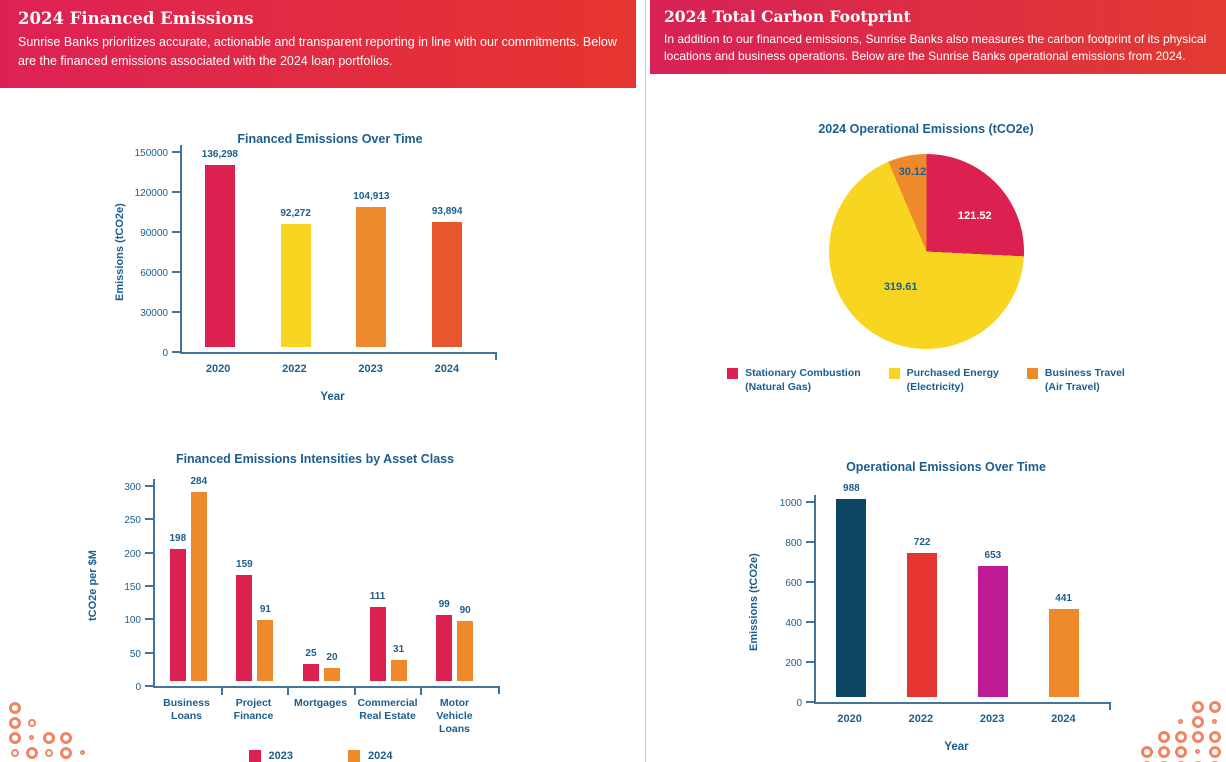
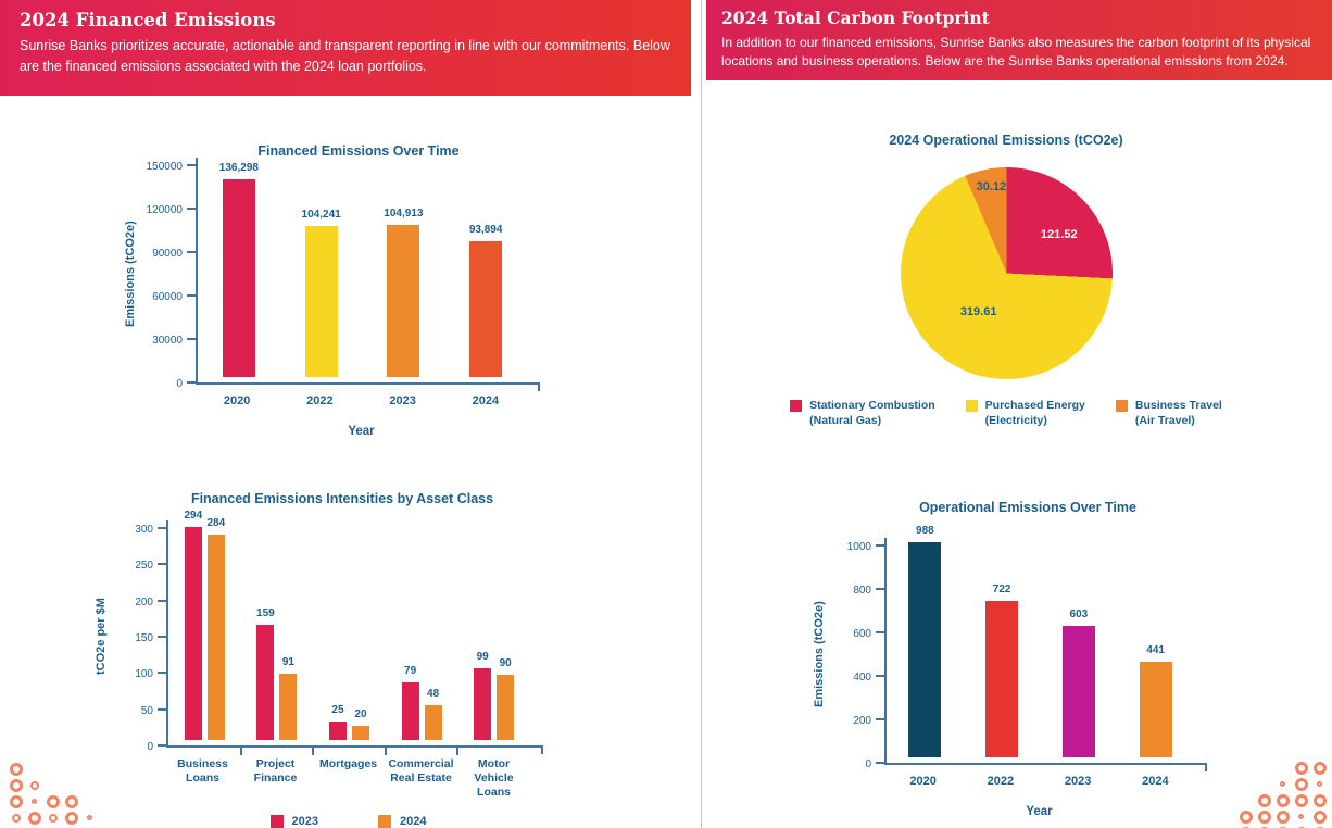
Financed Emissions Over Time/2022: 92,272 -> 104,241
Financed Emissions Intensities by Asset Class/2023/Business Loans: 198 -> 294
Financed Emissions Intensities by Asset Class/2023/Commercial Real Estate: 111 -> 79
Financed Emissions Intensities by Asset Class/2024/Commercial Real Estate: 31 -> 48
Operational Emissions Over Time/2023: 653 -> 603
